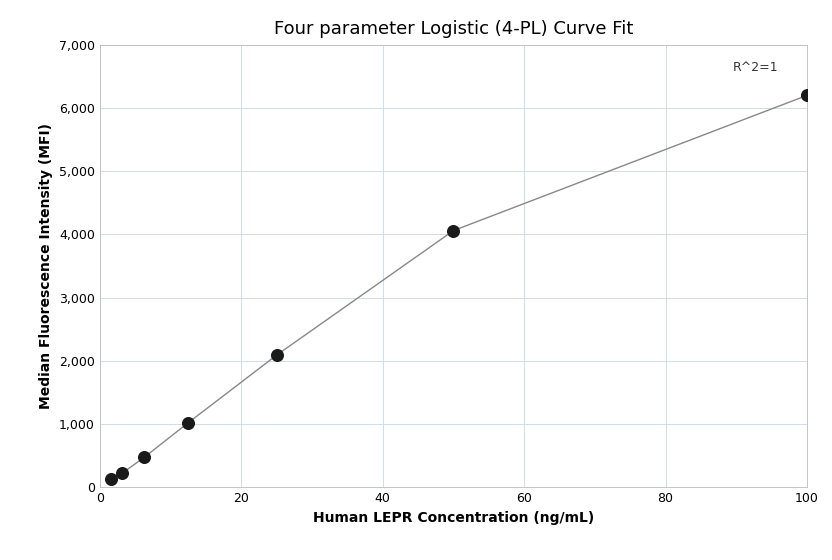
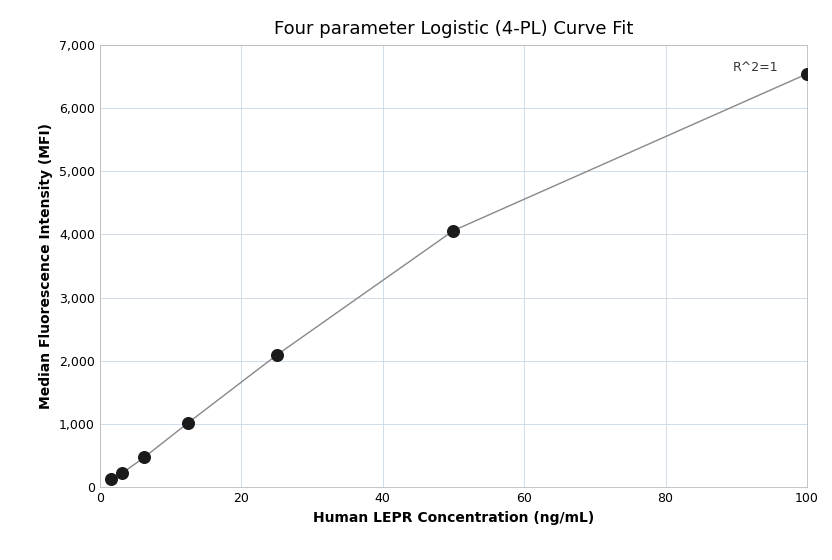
100: 6,200 -> 6,540
